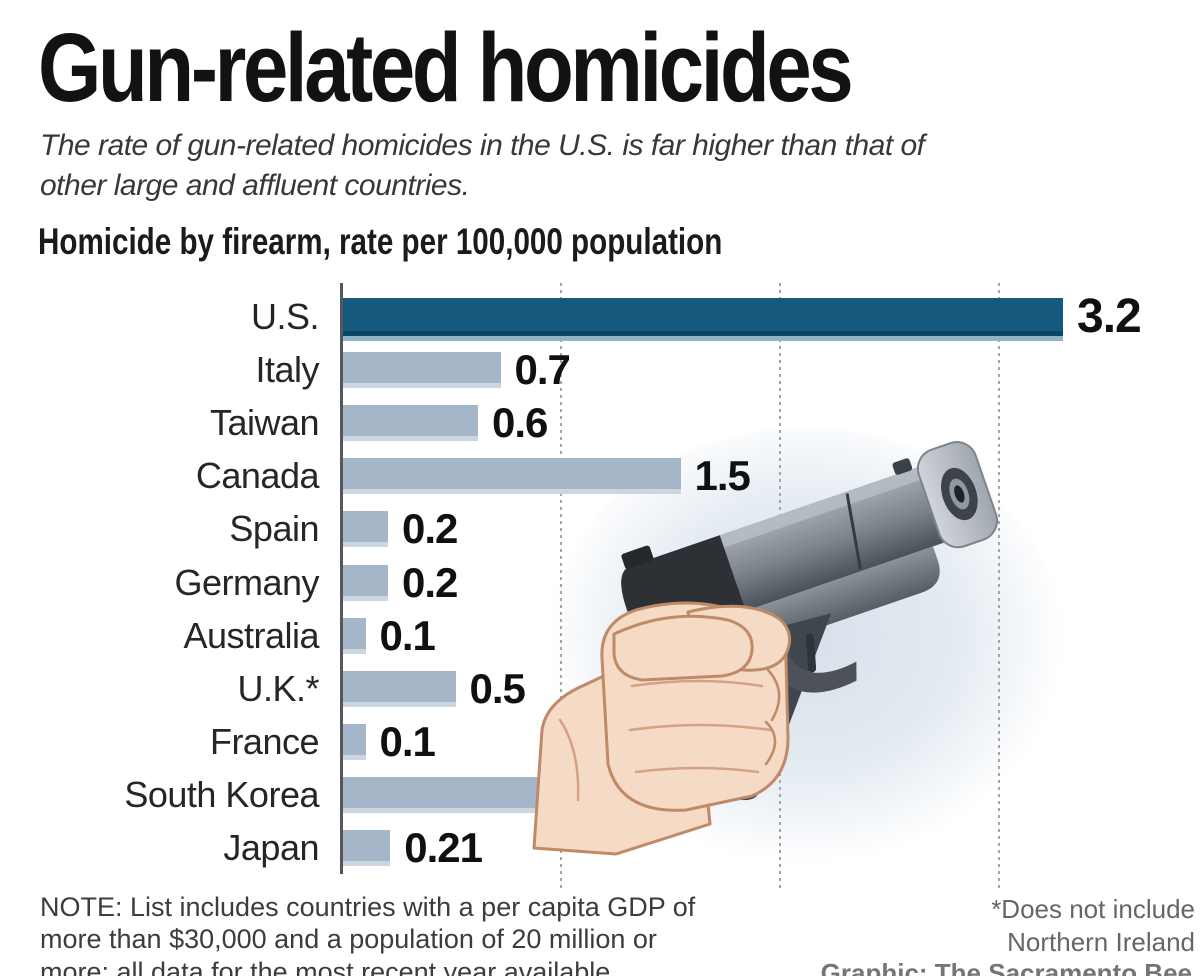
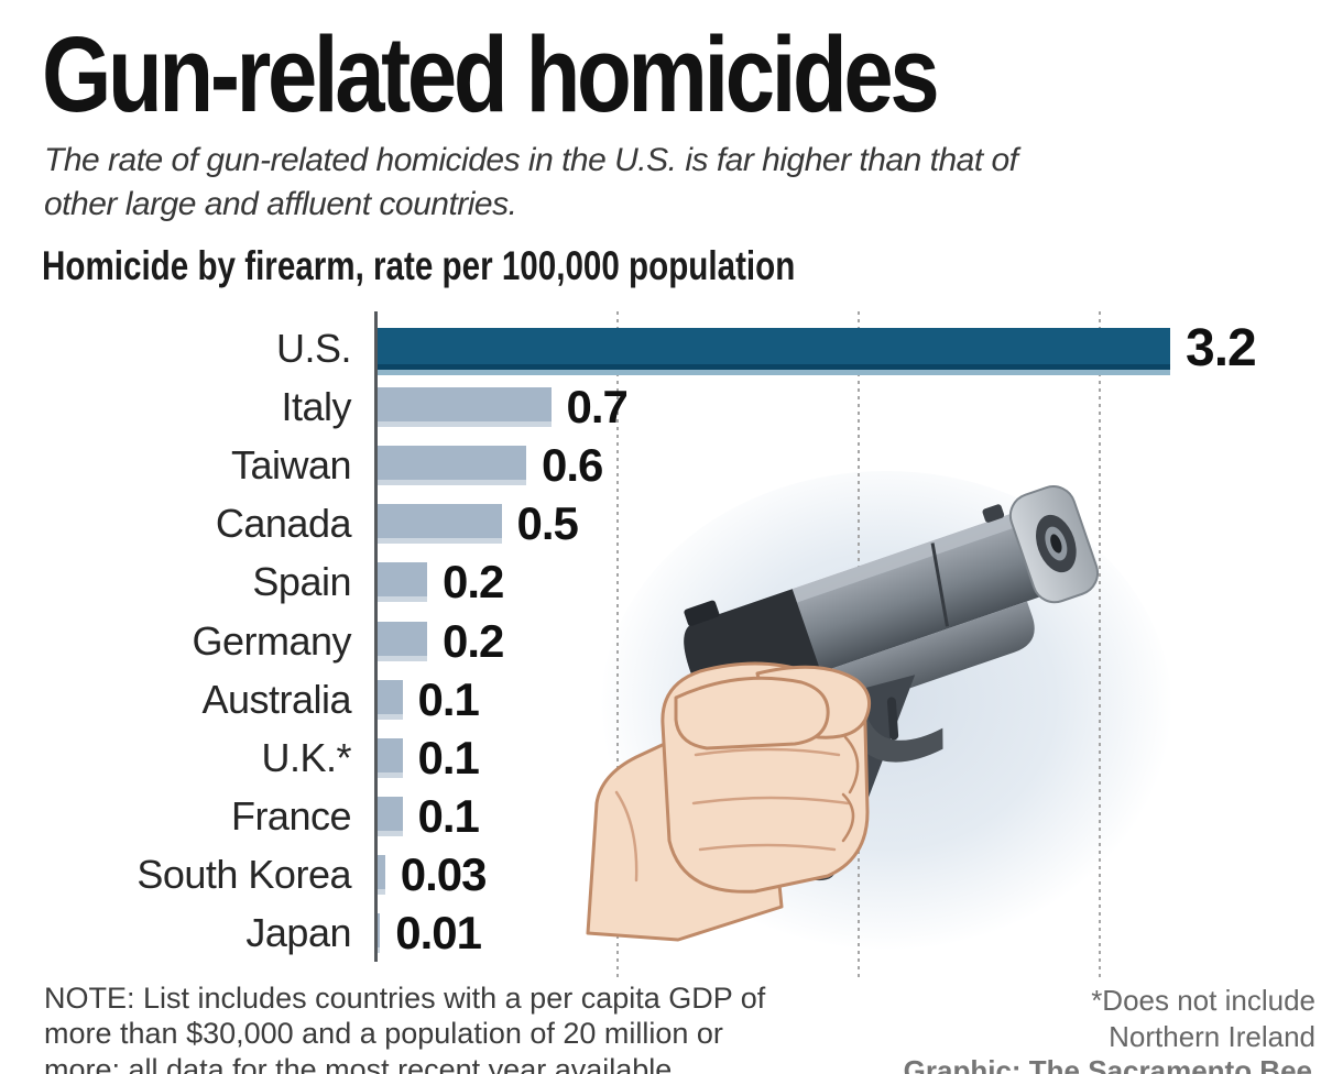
Canada: 1.5 -> 0.5
U.K.*: 0.5 -> 0.1
South Korea: 0.92 -> 0.03
Japan: 0.21 -> 0.01
